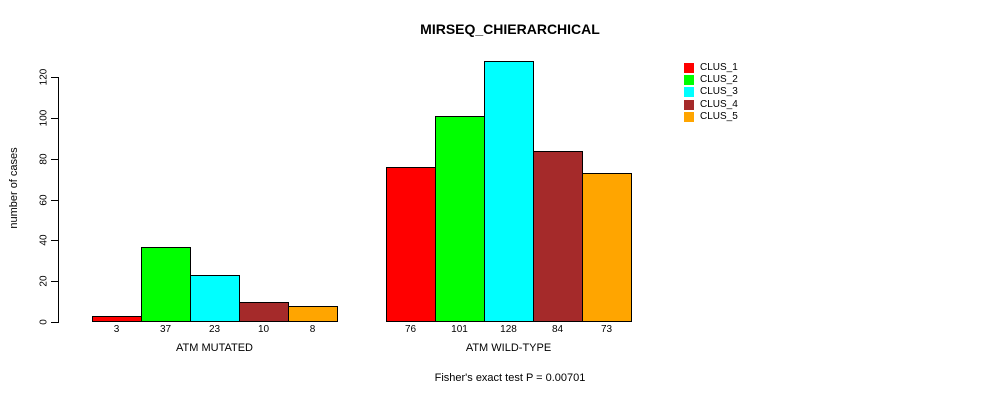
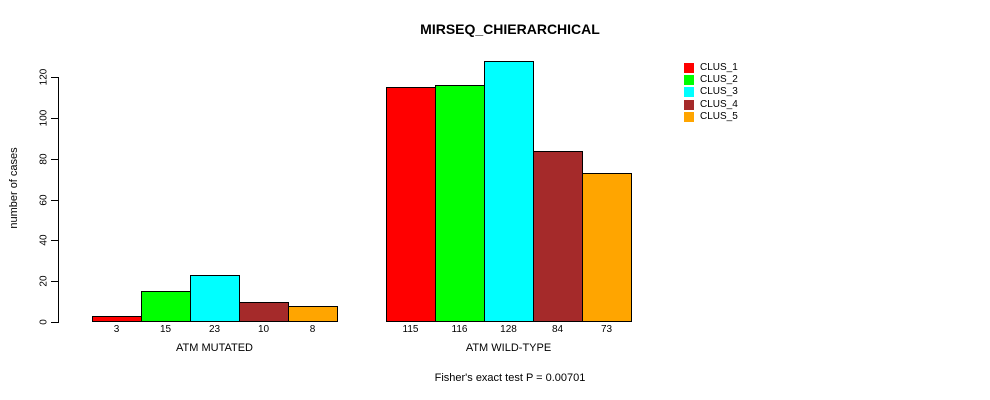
CLUS_2/ATM MUTATED: 37 -> 15
CLUS_1/ATM WILD-TYPE: 76 -> 115
CLUS_2/ATM WILD-TYPE: 101 -> 116
